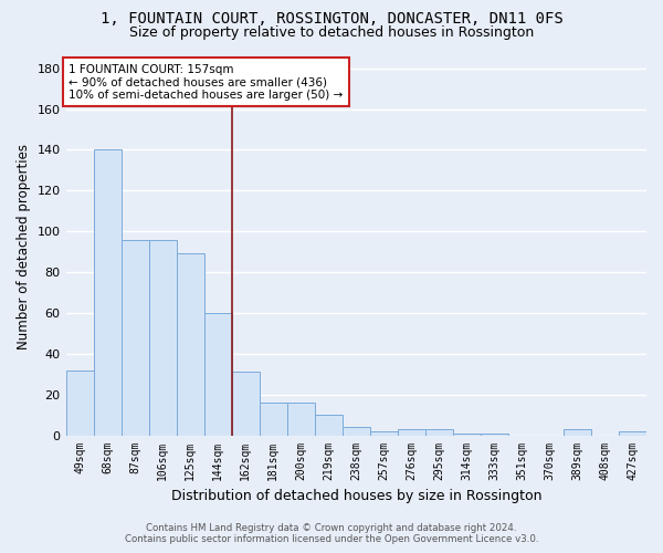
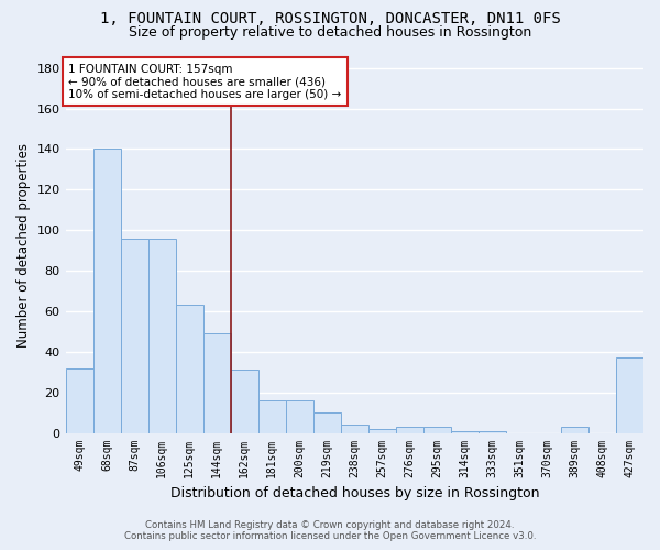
125sqm: 89 -> 63
144sqm: 60 -> 49
427sqm: 2 -> 37
